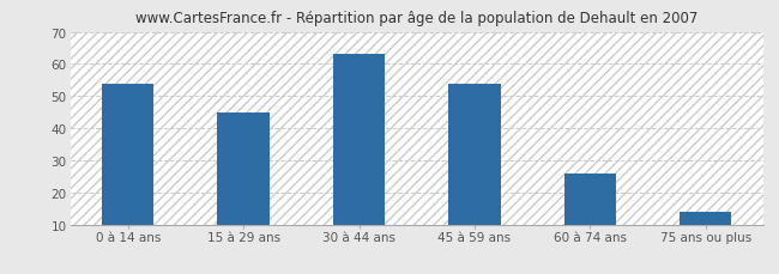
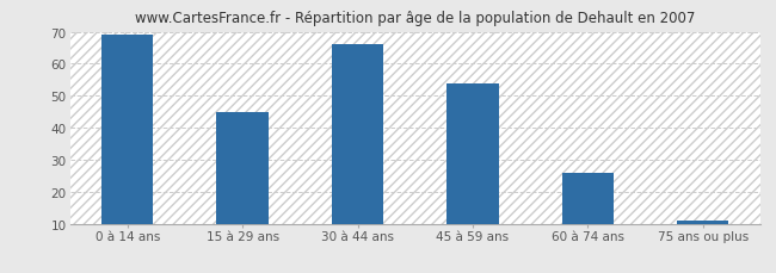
0 à 14 ans: 54 -> 69
30 à 44 ans: 63 -> 66
75 ans ou plus: 14 -> 11
